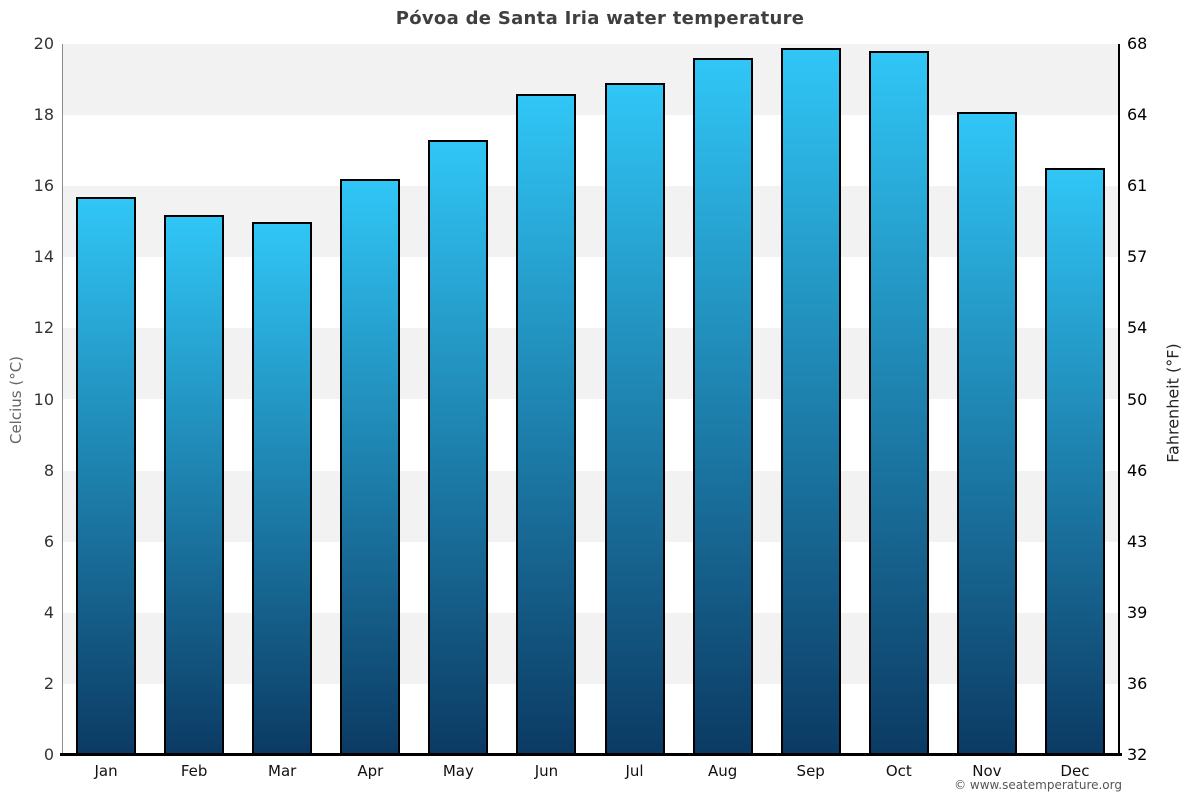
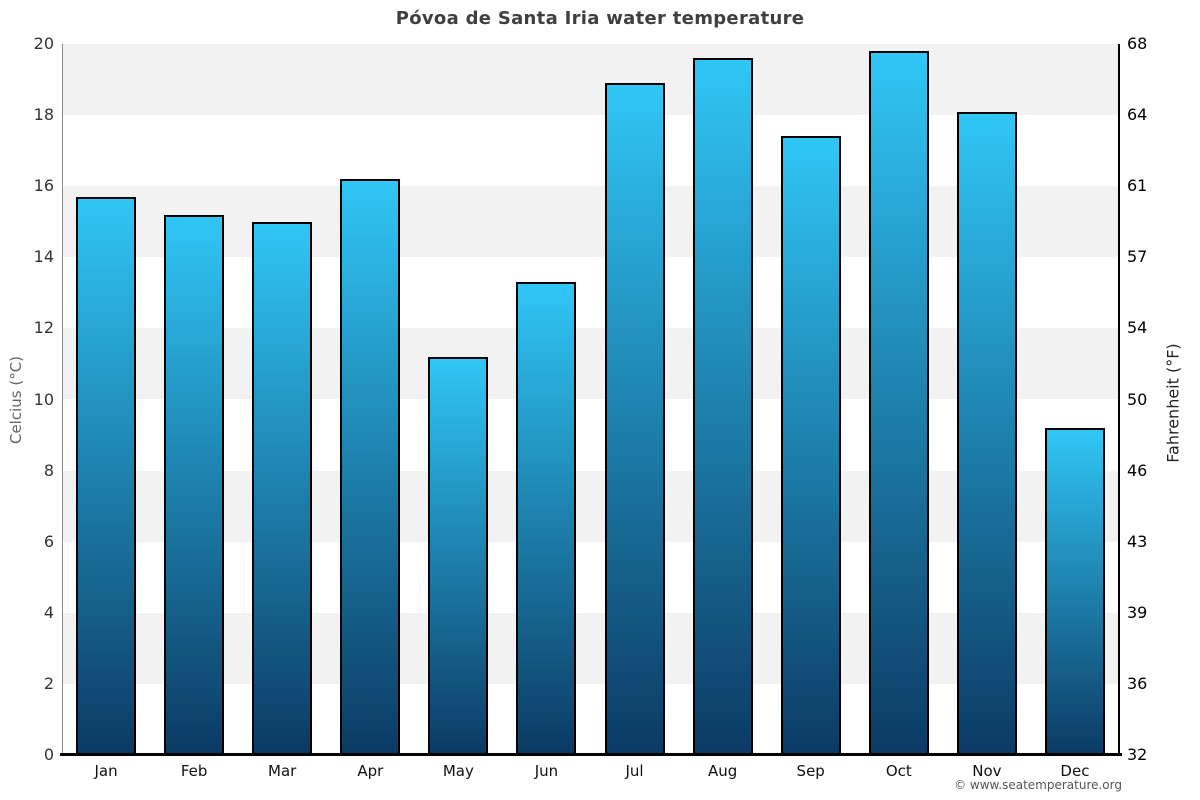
May: 17.3 -> 11.2
Jun: 18.6 -> 13.3
Sep: 19.9 -> 17.4
Dec: 16.5 -> 9.2
